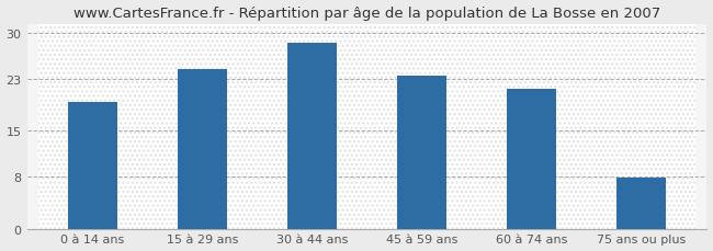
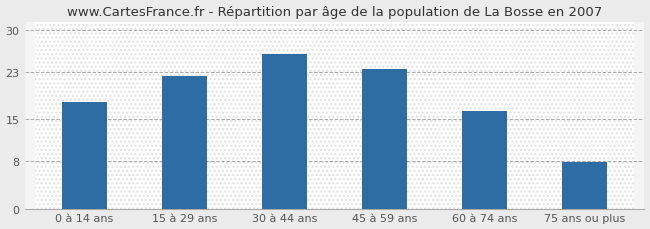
0 à 14 ans: 19.5 -> 18.0
15 à 29 ans: 24.5 -> 22.4
30 à 44 ans: 28.5 -> 26.0
60 à 74 ans: 21.5 -> 16.4
